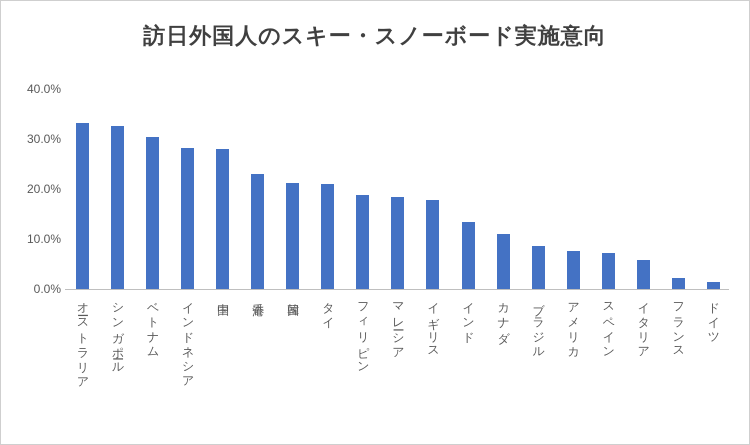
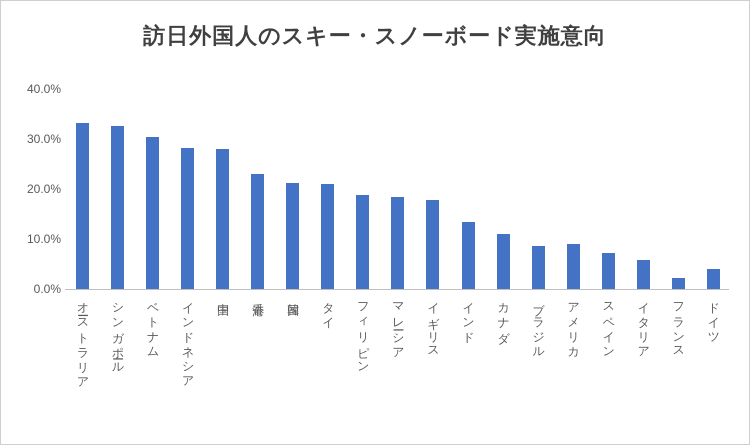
アメリカ: 8% -> 9%
ドイツ: 2% -> 4%
